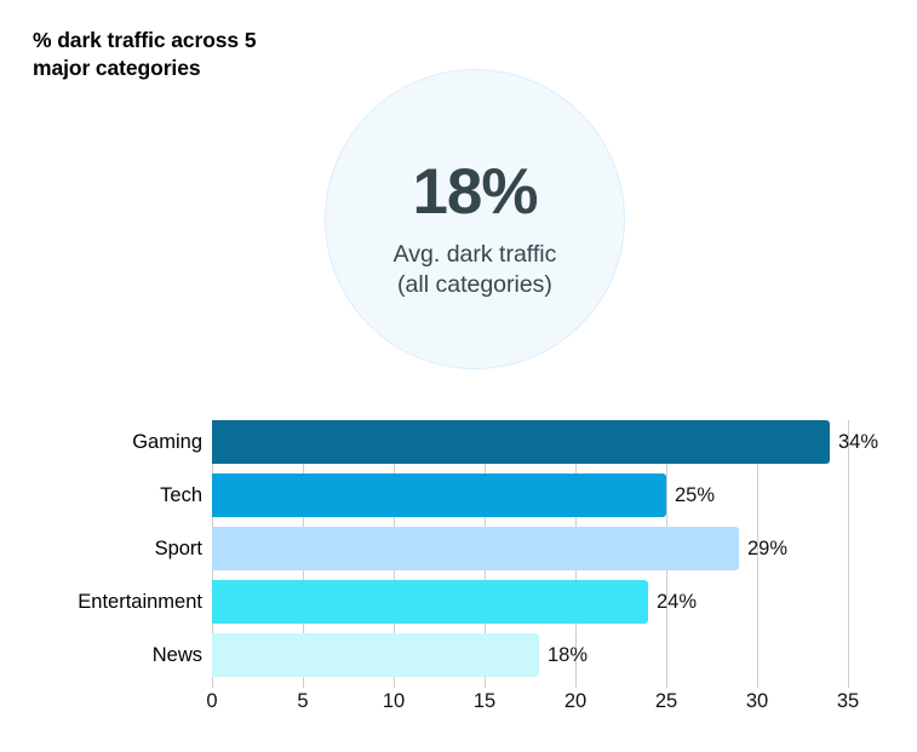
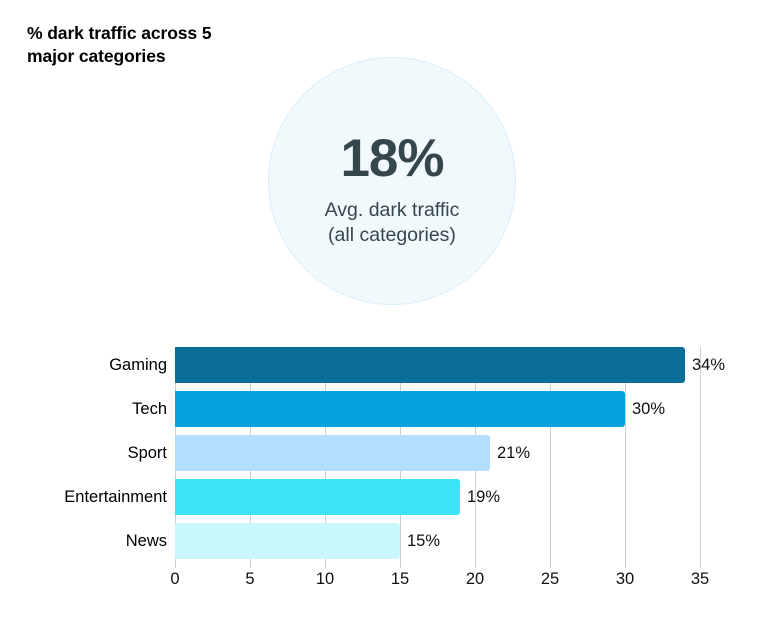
Tech: 25% -> 30%
Sport: 29% -> 21%
Entertainment: 24% -> 19%
News: 18% -> 15%
